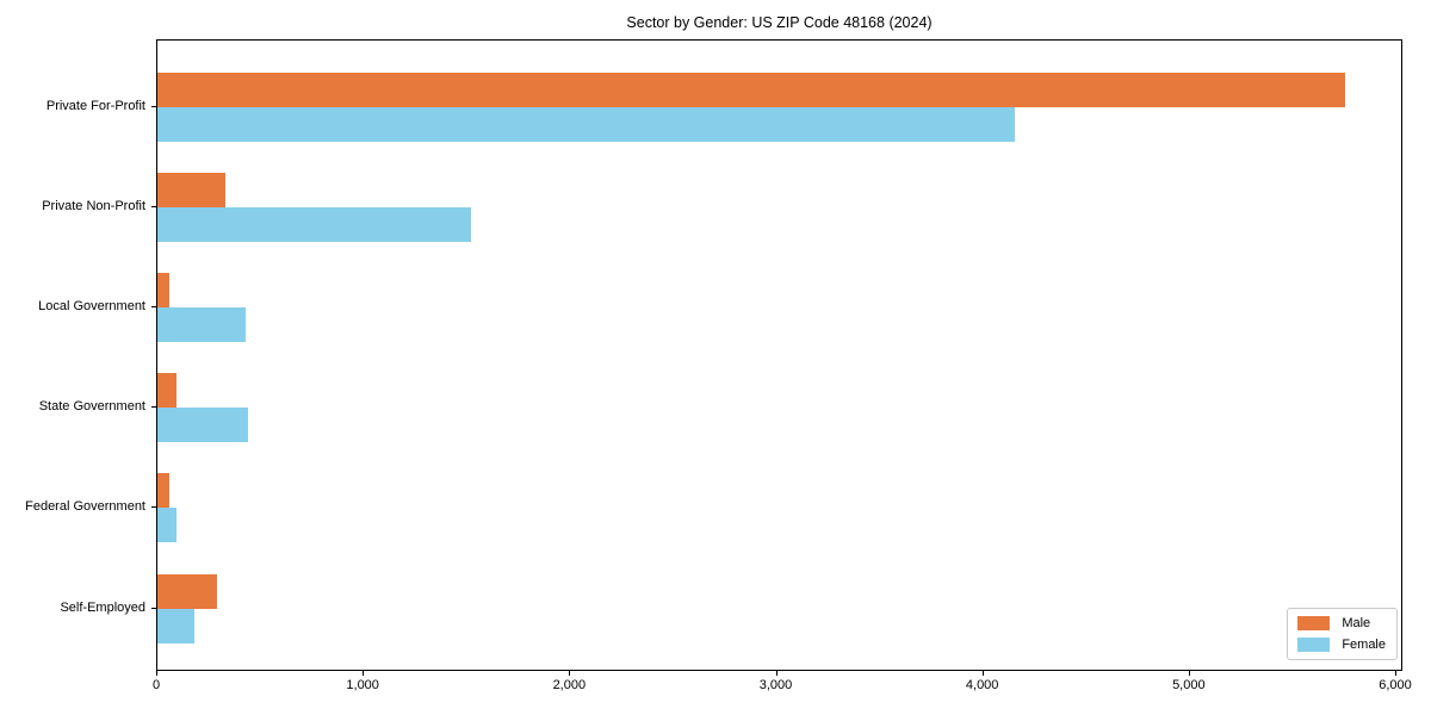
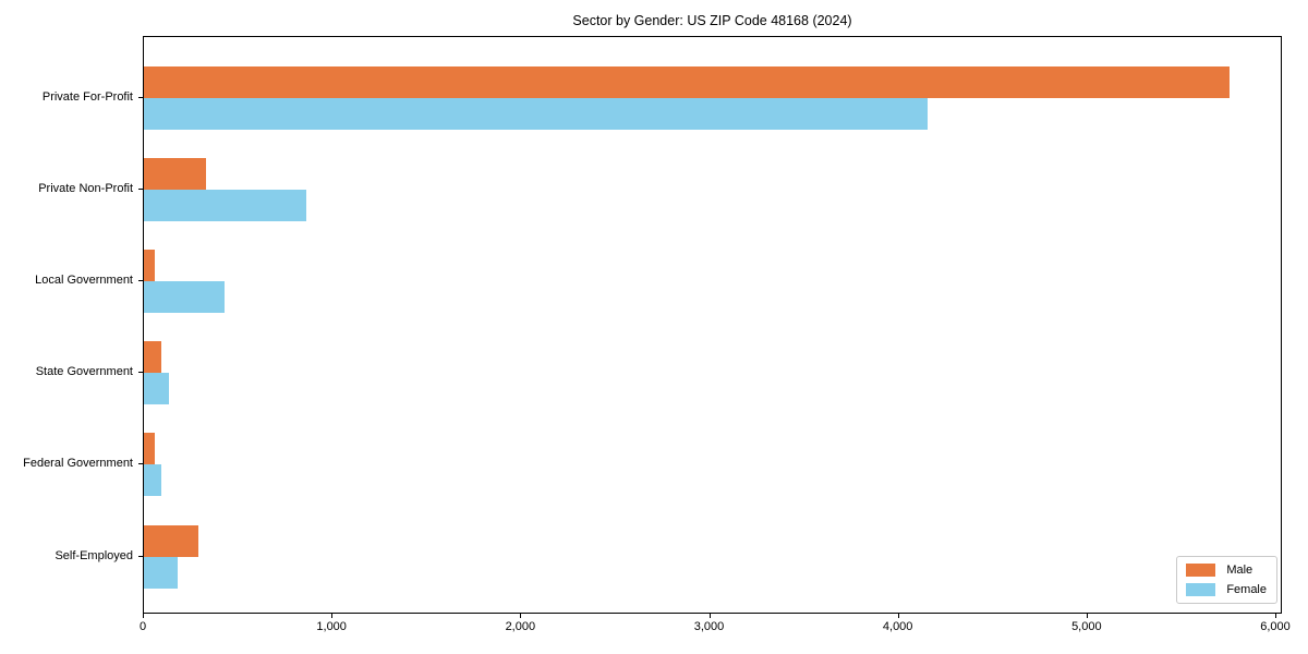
Female/Private Non-Profit: 1520 -> 860
Female/State Government: 440 -> 130
